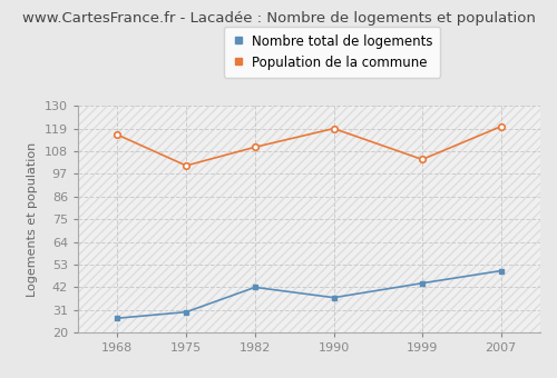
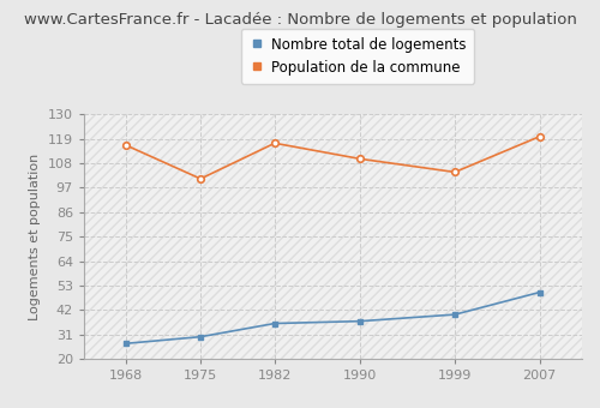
Nombre total de logements/1982: 42 -> 36
Population de la commune/1982: 110 -> 117
Population de la commune/1990: 119 -> 110
Nombre total de logements/1999: 44 -> 40
